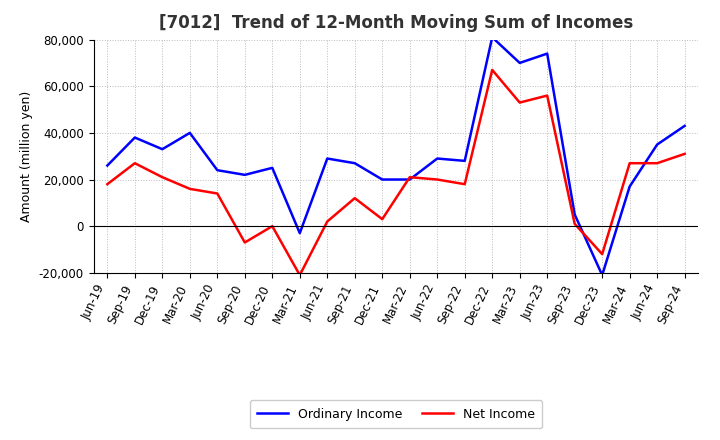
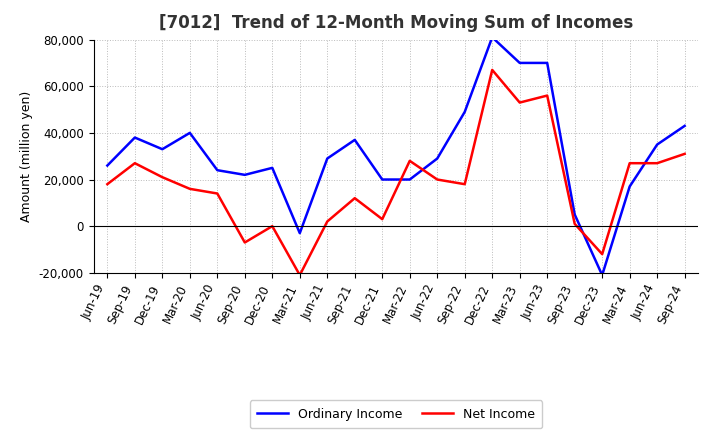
Ordinary Income/Sep-21: 27,000 -> 37,000
Net Income/Mar-22: 21,000 -> 28,000
Ordinary Income/Sep-22: 28,000 -> 49,000
Ordinary Income/Jun-23: 74,000 -> 70,000
